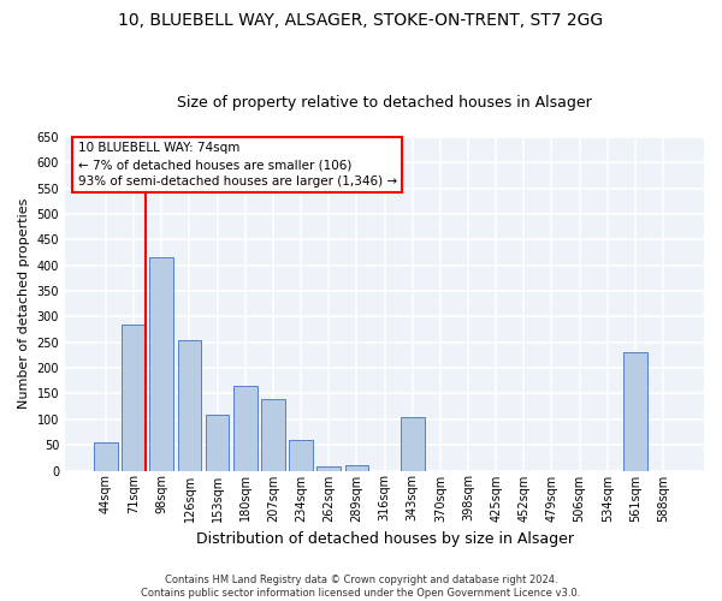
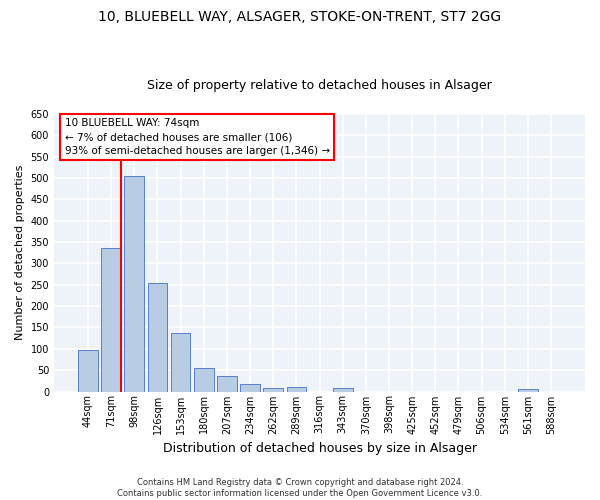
44sqm: 55 -> 98
71sqm: 285 -> 335
98sqm: 415 -> 505
153sqm: 110 -> 138
180sqm: 165 -> 55
207sqm: 140 -> 37
234sqm: 60 -> 18
343sqm: 105 -> 8
561sqm: 230 -> 5
